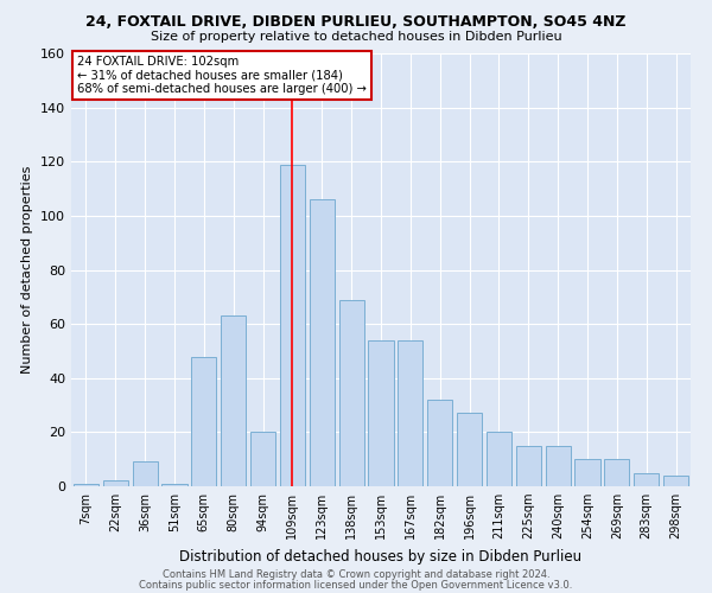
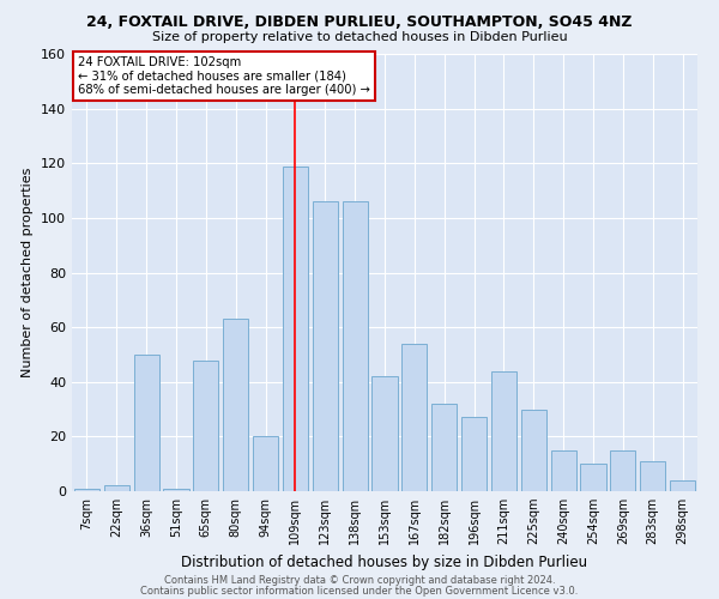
36sqm: 9 -> 50
138sqm: 69 -> 106
153sqm: 54 -> 42
211sqm: 20 -> 44
225sqm: 15 -> 30
269sqm: 10 -> 15
283sqm: 5 -> 11
